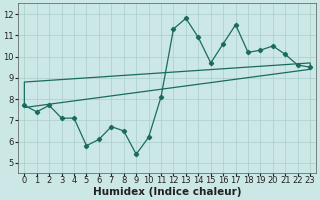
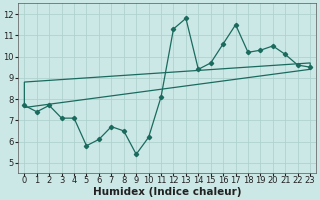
14: 10.9 -> 9.4
